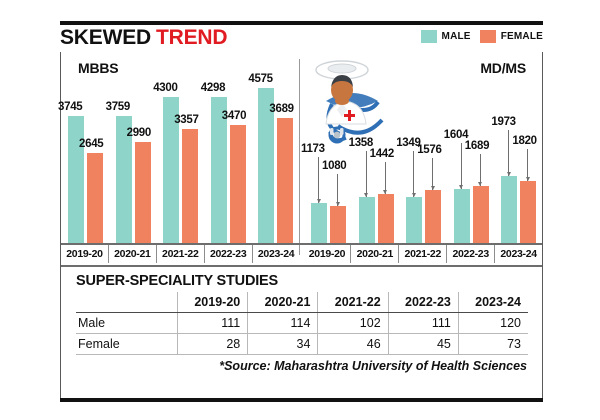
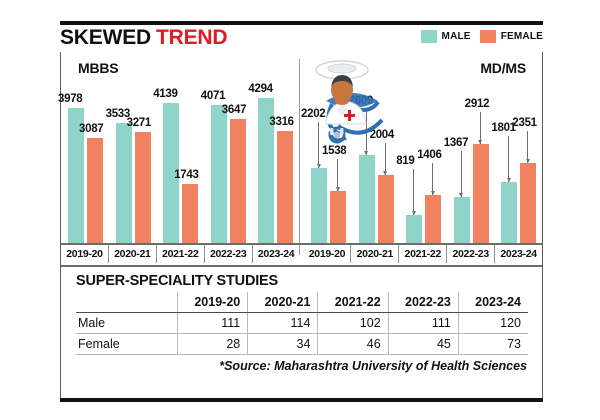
MBBS/MALE/2019-20: 3745 -> 3978
MBBS/FEMALE/2019-20: 2645 -> 3087
MBBS/MALE/2020-21: 3759 -> 3533
MBBS/FEMALE/2020-21: 2990 -> 3271
MBBS/MALE/2021-22: 4300 -> 4139
MBBS/FEMALE/2021-22: 3357 -> 1743
MBBS/MALE/2022-23: 4298 -> 4071
MBBS/FEMALE/2022-23: 3470 -> 3647
MBBS/MALE/2023-24: 4575 -> 4294
MBBS/FEMALE/2023-24: 3689 -> 3316
MD/MS/MALE/2019-20: 1173 -> 2202
MD/MS/FEMALE/2019-20: 1080 -> 1538
MD/MS/MALE/2020-21: 1358 -> 2609
MD/MS/FEMALE/2020-21: 1442 -> 2004
MD/MS/MALE/2021-22: 1349 -> 819
MD/MS/FEMALE/2021-22: 1576 -> 1406
MD/MS/MALE/2022-23: 1604 -> 1367
MD/MS/FEMALE/2022-23: 1689 -> 2912
MD/MS/MALE/2023-24: 1973 -> 1801
MD/MS/FEMALE/2023-24: 1820 -> 2351
